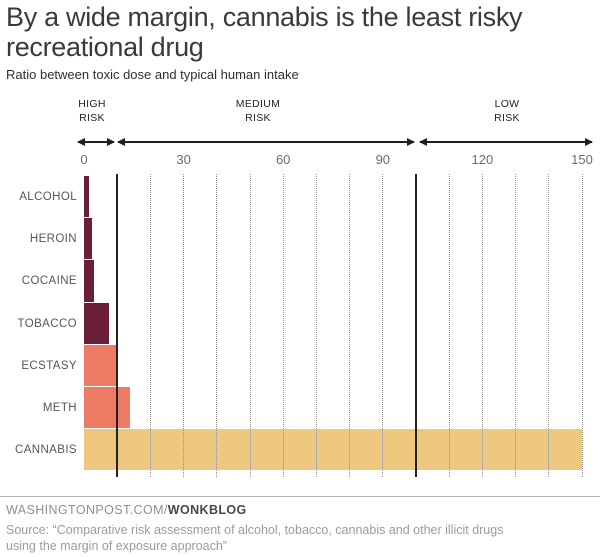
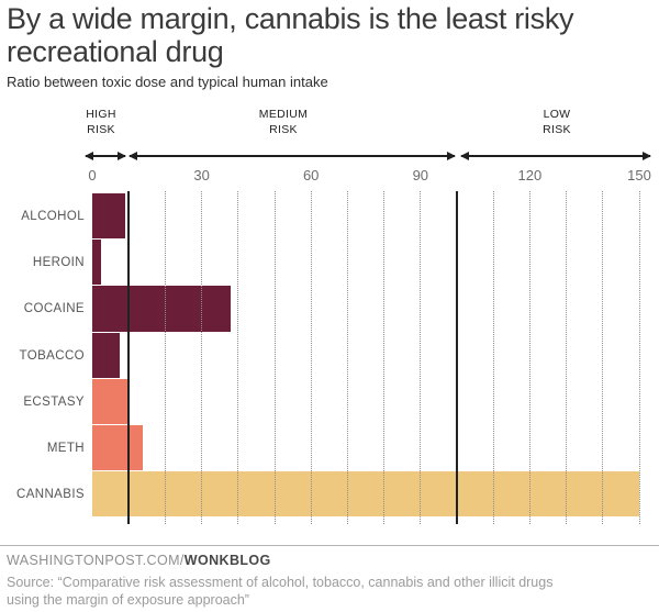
ALCOHOL: 2 -> 9
COCAINE: 3 -> 38
